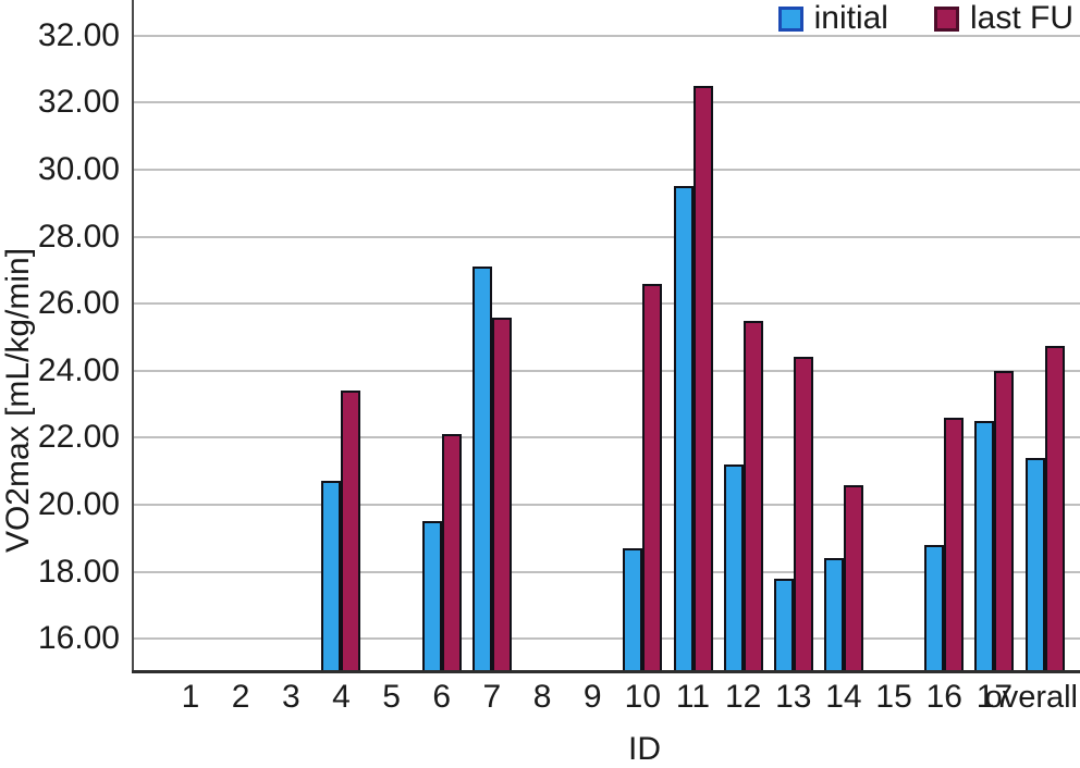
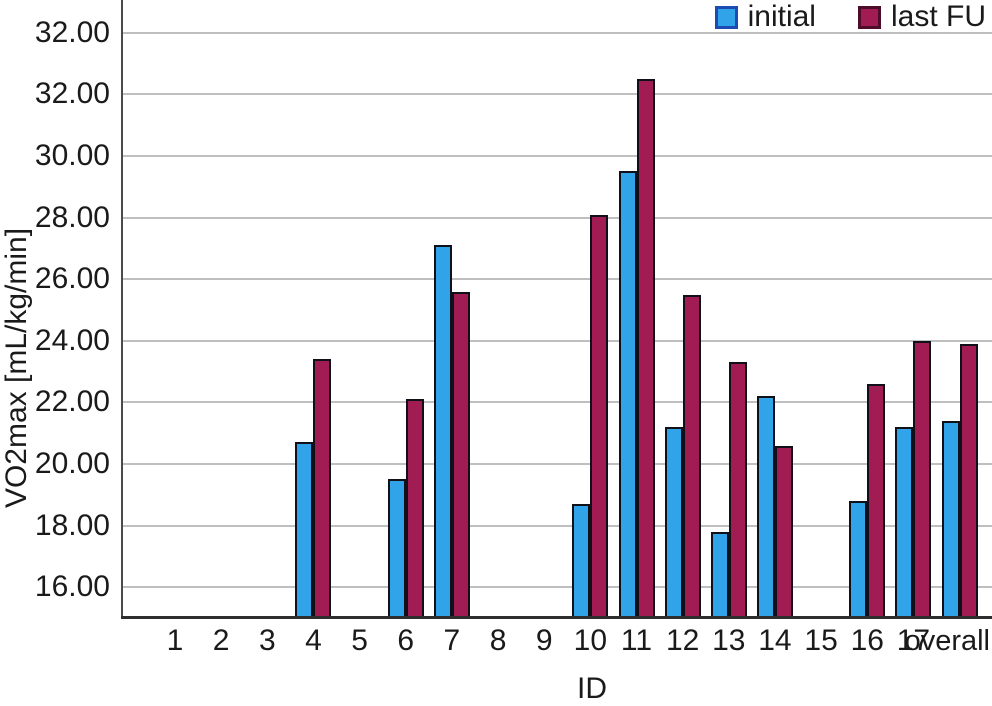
last FU/10: 26.6 -> 28.1
last FU/13: 24.4 -> 23.3
initial/14: 18.4 -> 22.2
initial/17: 22.5 -> 21.2
last FU/overall: 24.8 -> 23.9
